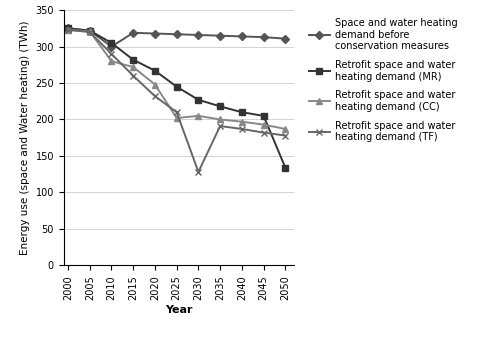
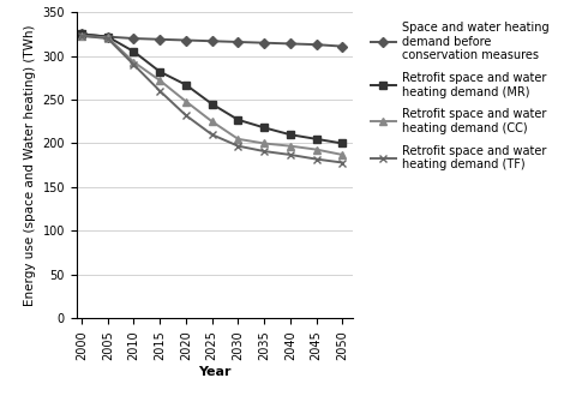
Space and water heating demand before conservation measures/2010: 300 -> 320
Retrofit space and water heating demand (CC)/2010: 280 -> 293
Retrofit space and water heating demand (CC)/2025: 202 -> 225
Retrofit space and water heating demand (TF)/2030: 128 -> 197
Retrofit space and water heating demand (MR)/2050: 134 -> 200
